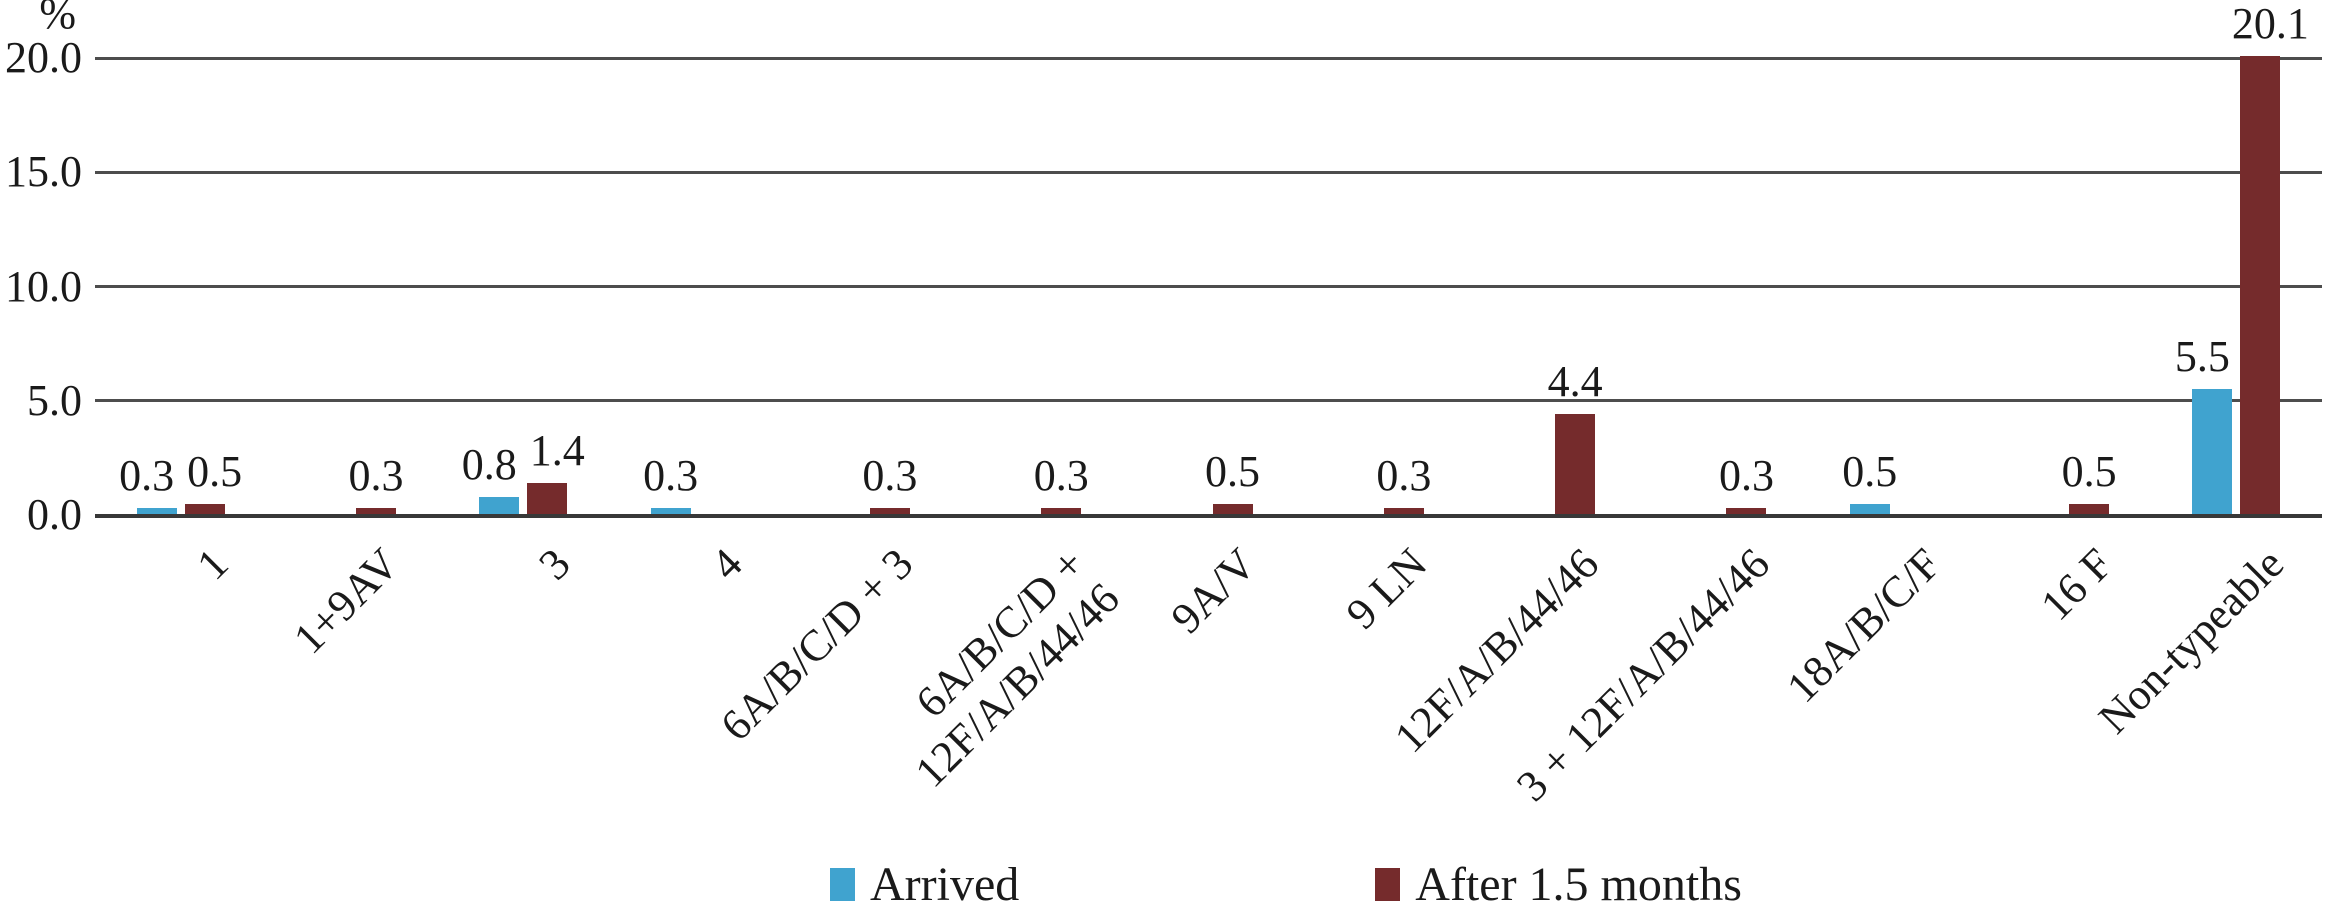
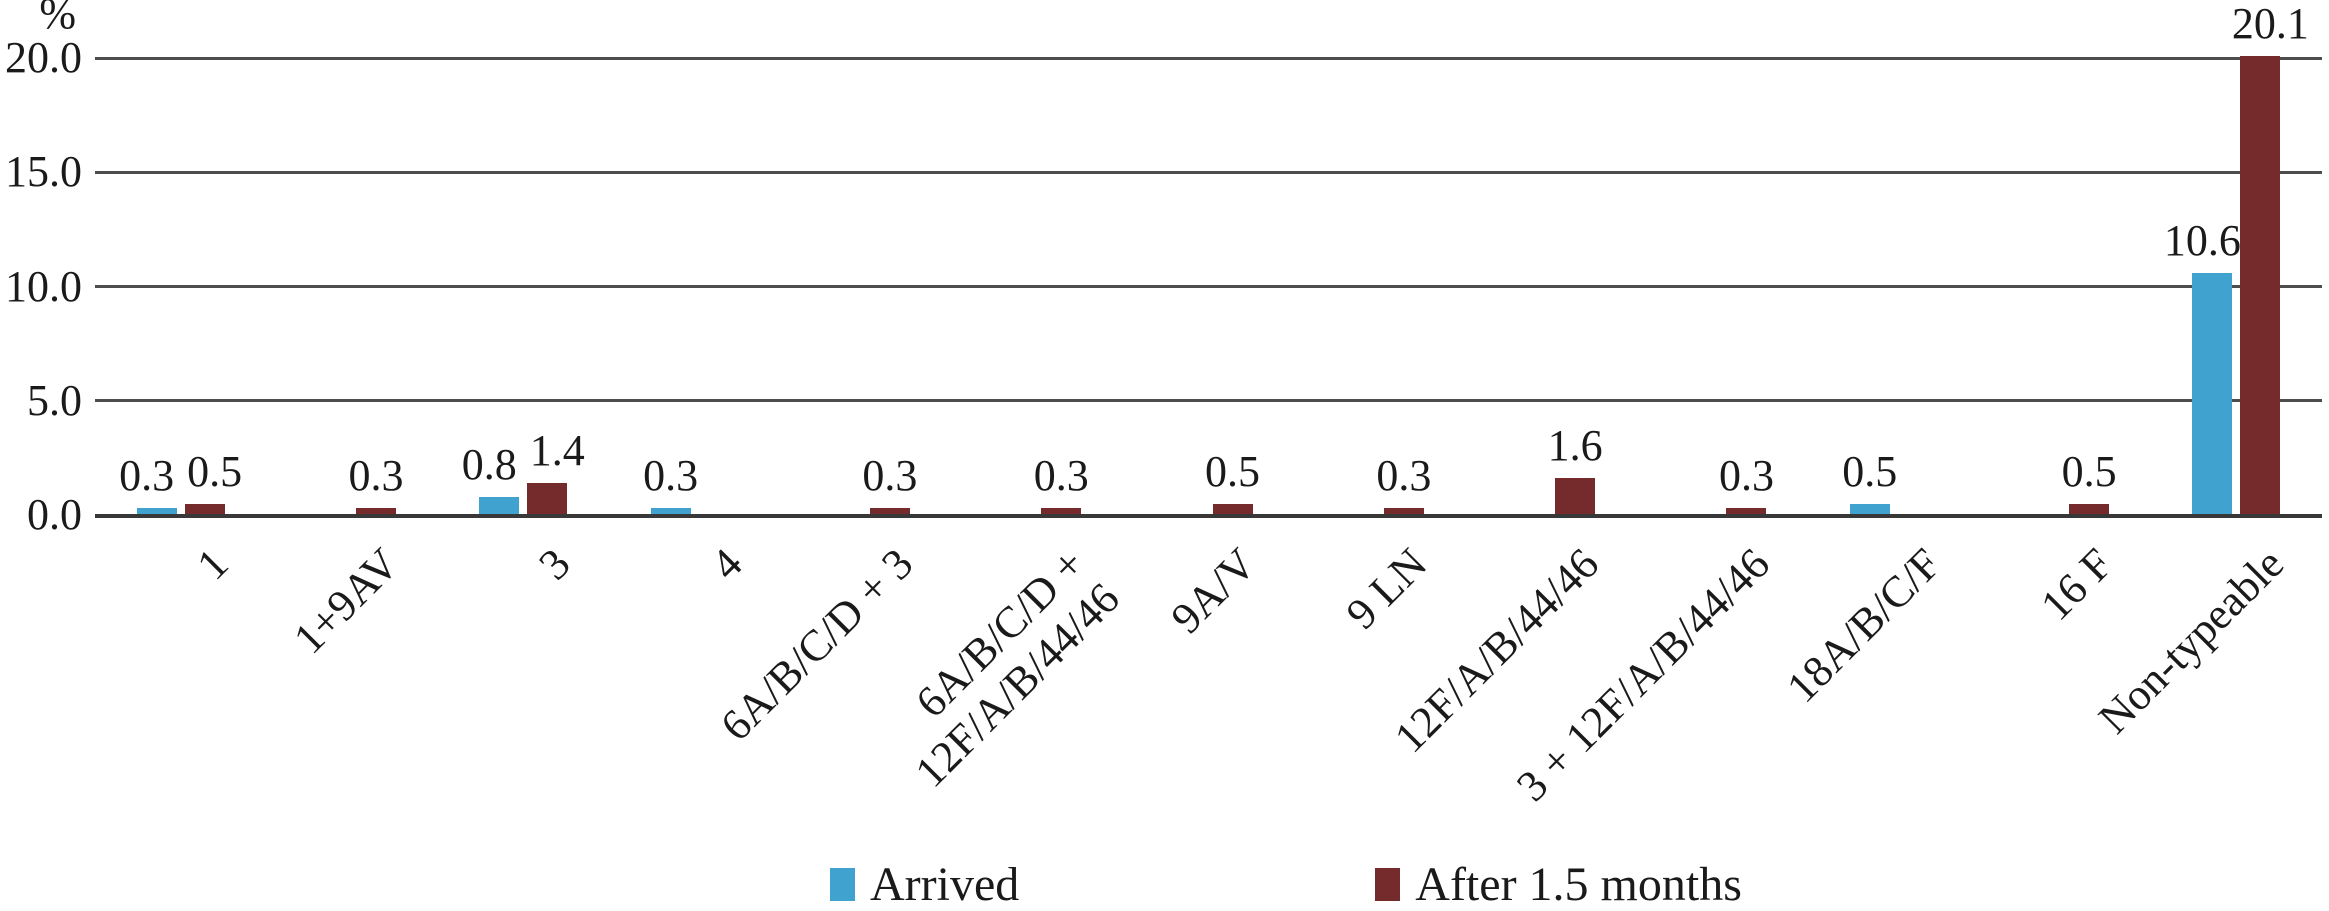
After 1.5 months/12F/A/B/44/46: 4.4 -> 1.6
Arrived/Non-typeable: 5.5 -> 10.6
